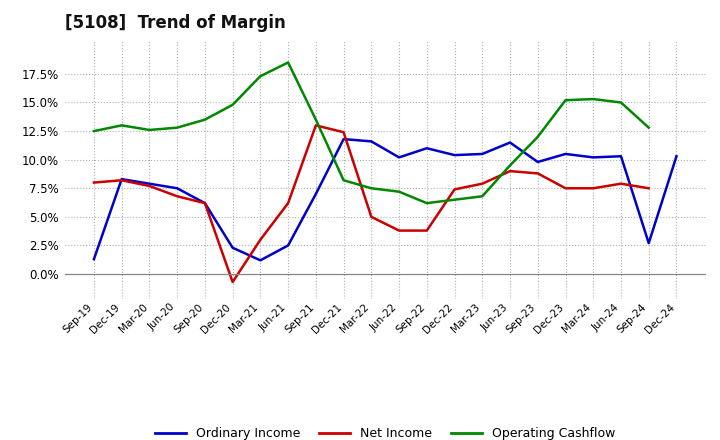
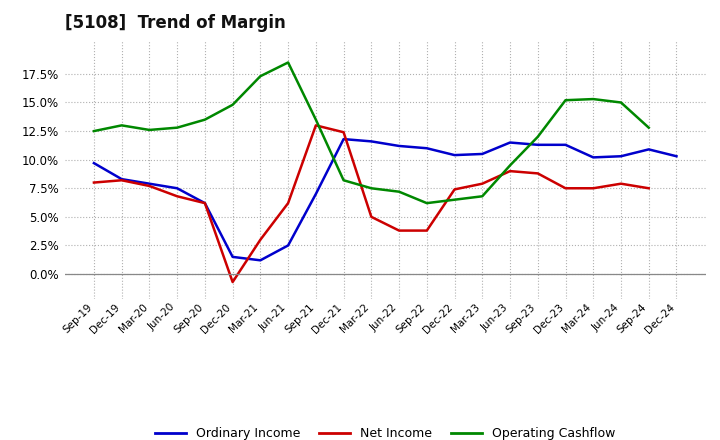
Ordinary Income/Sep-19: 1.3% -> 9.7%
Ordinary Income/Dec-20: 2.3% -> 1.5%
Ordinary Income/Jun-22: 10.2% -> 11.2%
Ordinary Income/Sep-23: 9.8% -> 11.3%
Ordinary Income/Dec-23: 10.5% -> 11.3%
Ordinary Income/Sep-24: 2.7% -> 10.9%
